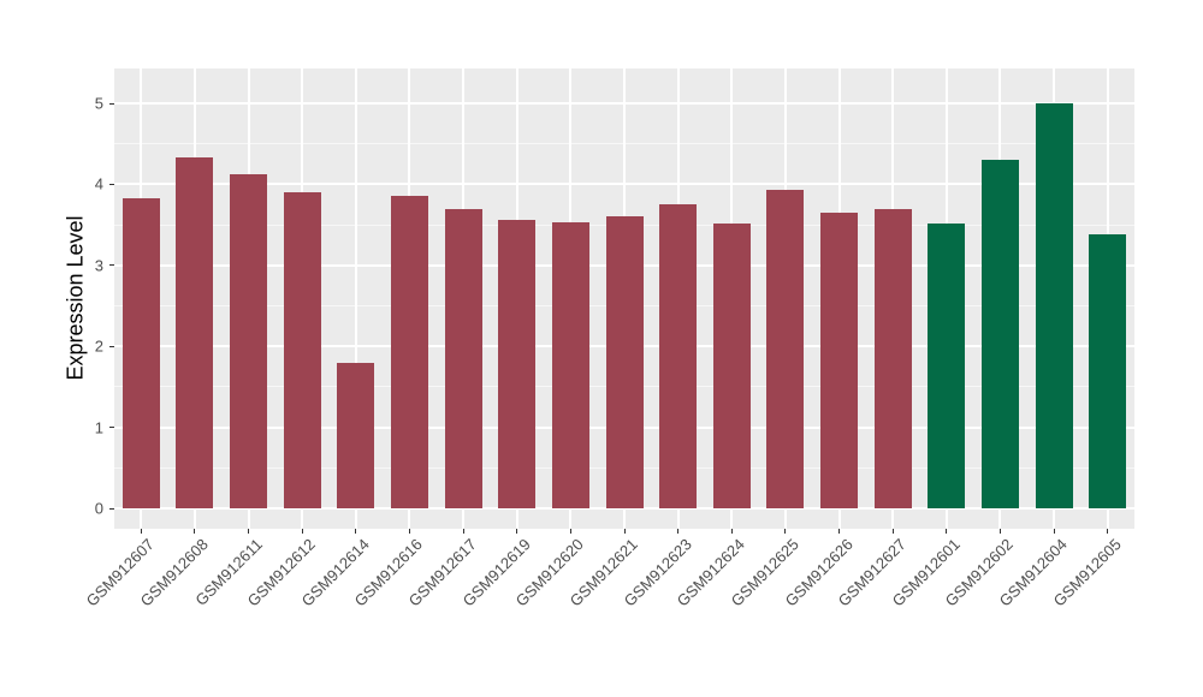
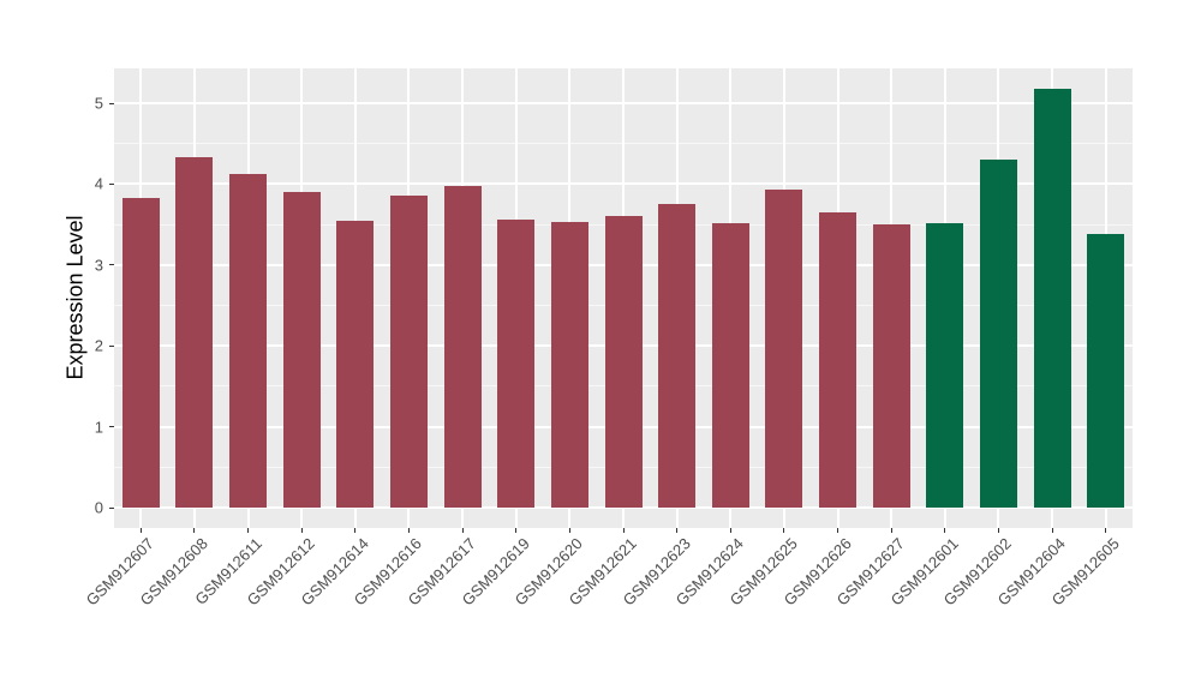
GSM912614: 1.8 -> 3.5
GSM912617: 3.7 -> 4.0
GSM912627: 3.7 -> 3.5
GSM912604: 5.0 -> 5.2
